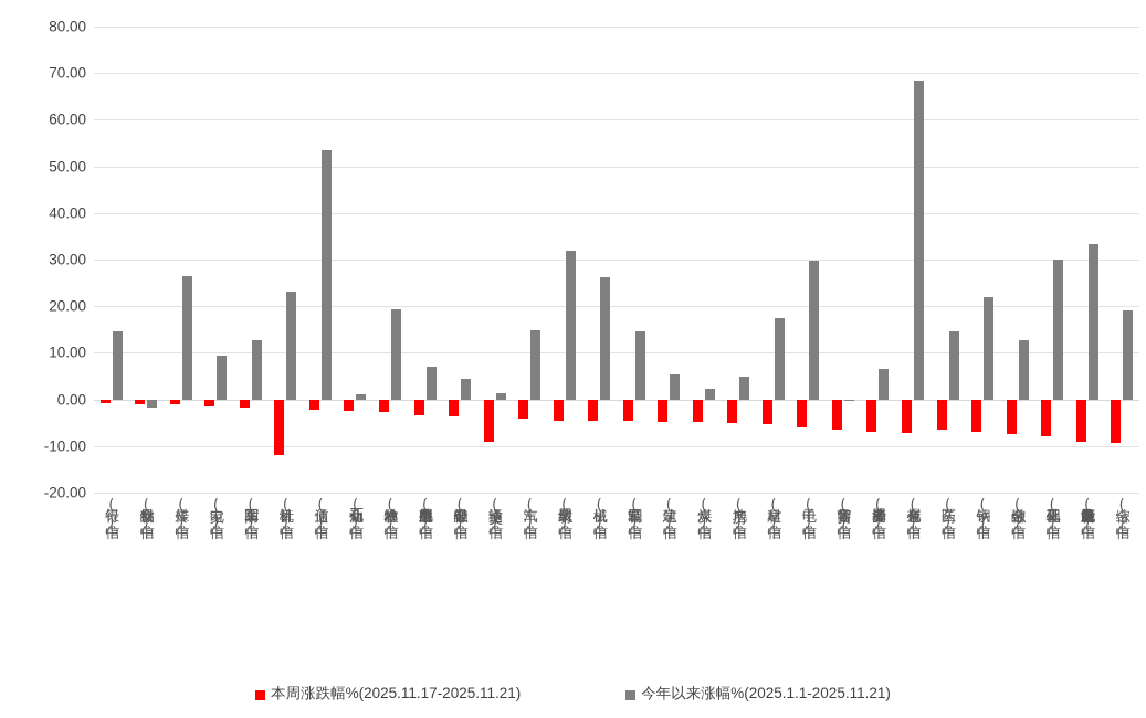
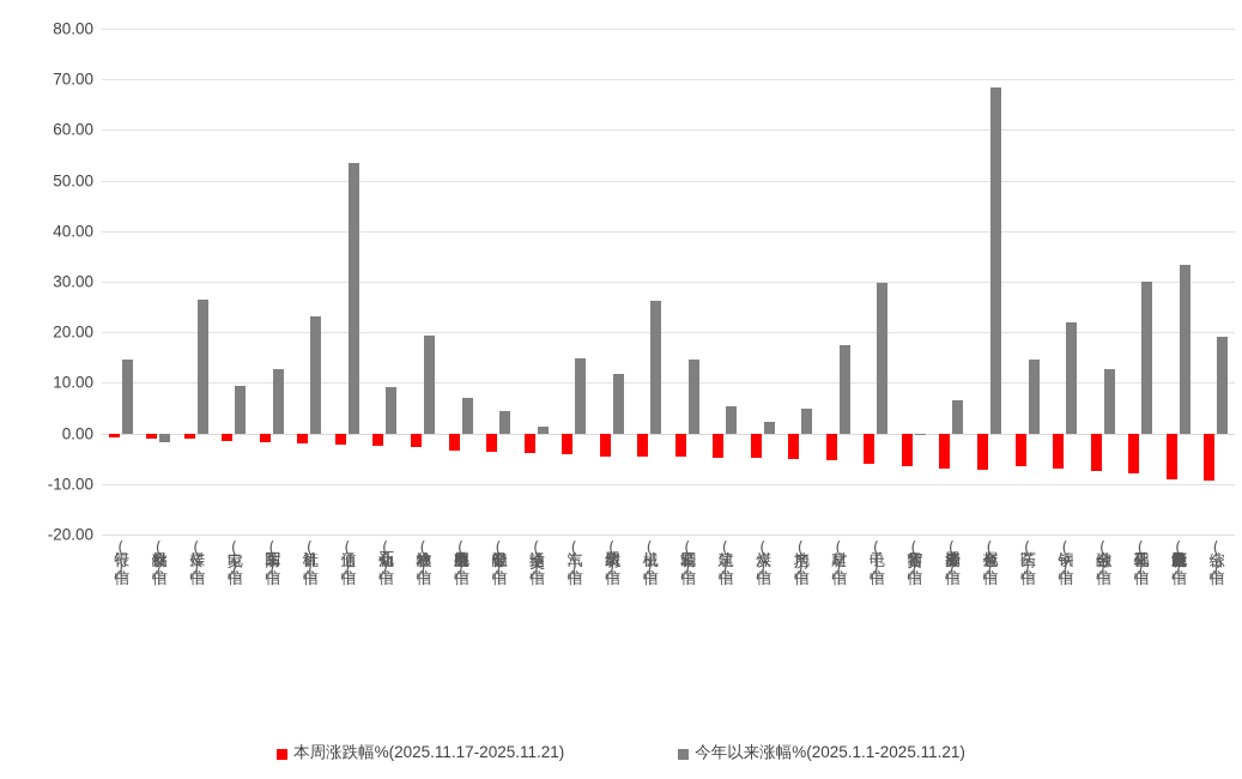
本周涨跌幅%(2025.11.17-2025.11.21)/计算机(中信): -12 -> -2
今年以来涨幅%(2025.1.1-2025.11.21)/石油石化(中信): 1 -> 9
本周涨跌幅%(2025.11.17-2025.11.21)/交通运输(中信): -9 -> -4
今年以来涨幅%(2025.1.1-2025.11.21)/纺织服装(中信): 32 -> 12
